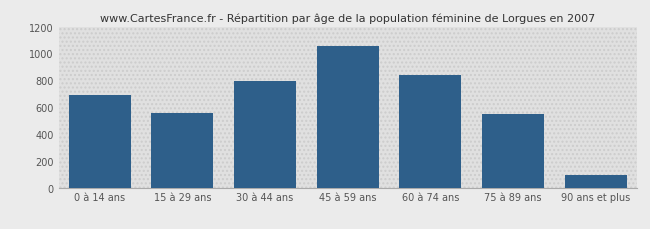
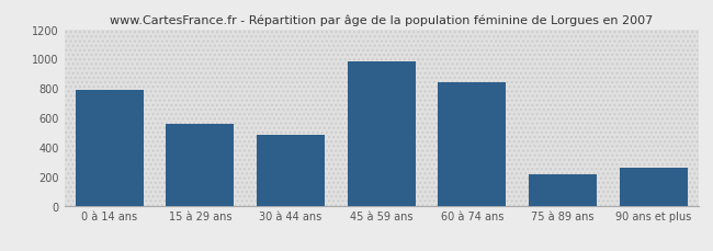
0 à 14 ans: 690 -> 790
30 à 44 ans: 800 -> 480
45 à 59 ans: 1060 -> 980
75 à 89 ans: 540 -> 210
90 ans et plus: 100 -> 260
